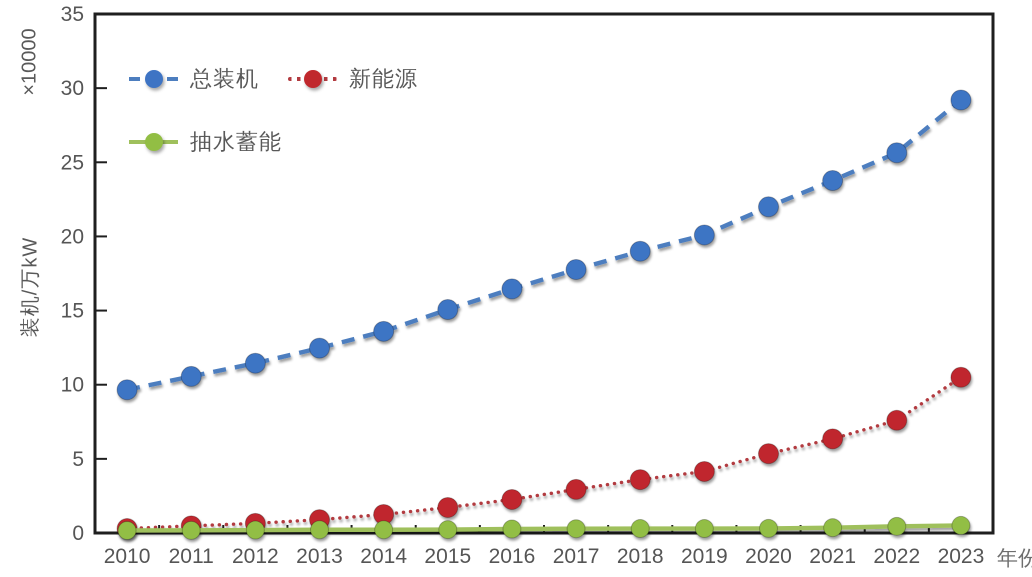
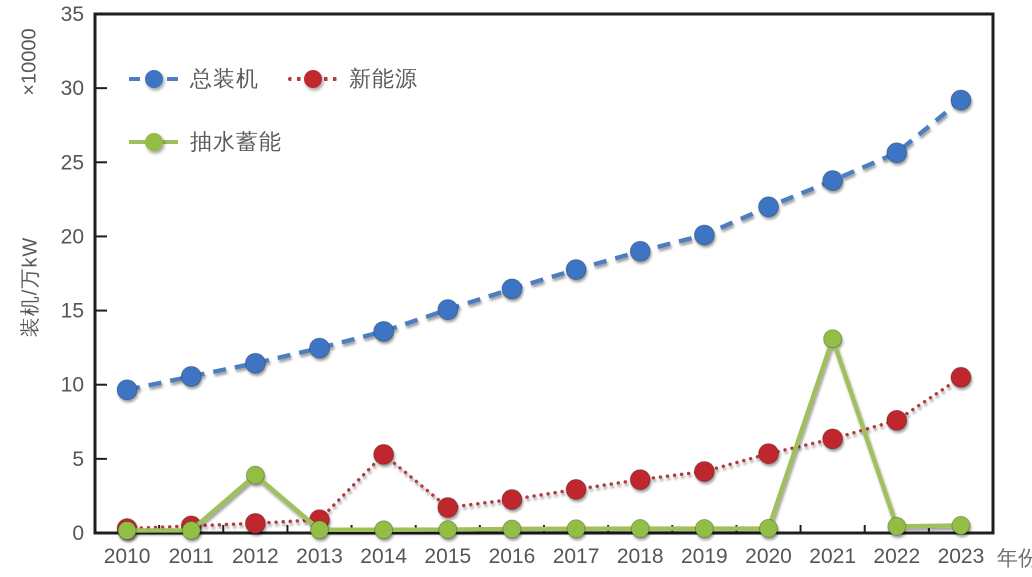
抽水蓄能/2012: 0.2 -> 3.9
新能源/2014: 1.2 -> 5.3
抽水蓄能/2021: 0.4 -> 13.1
